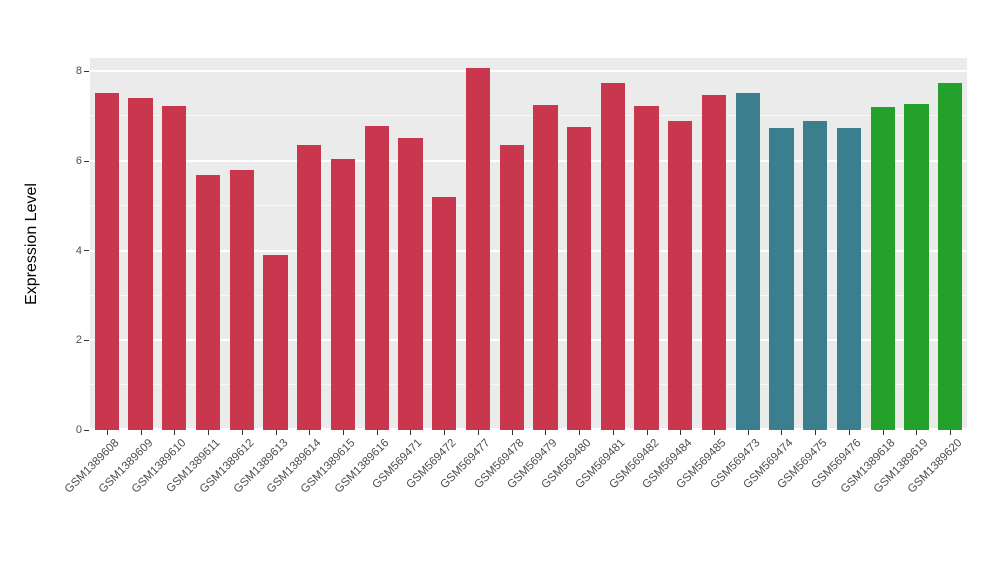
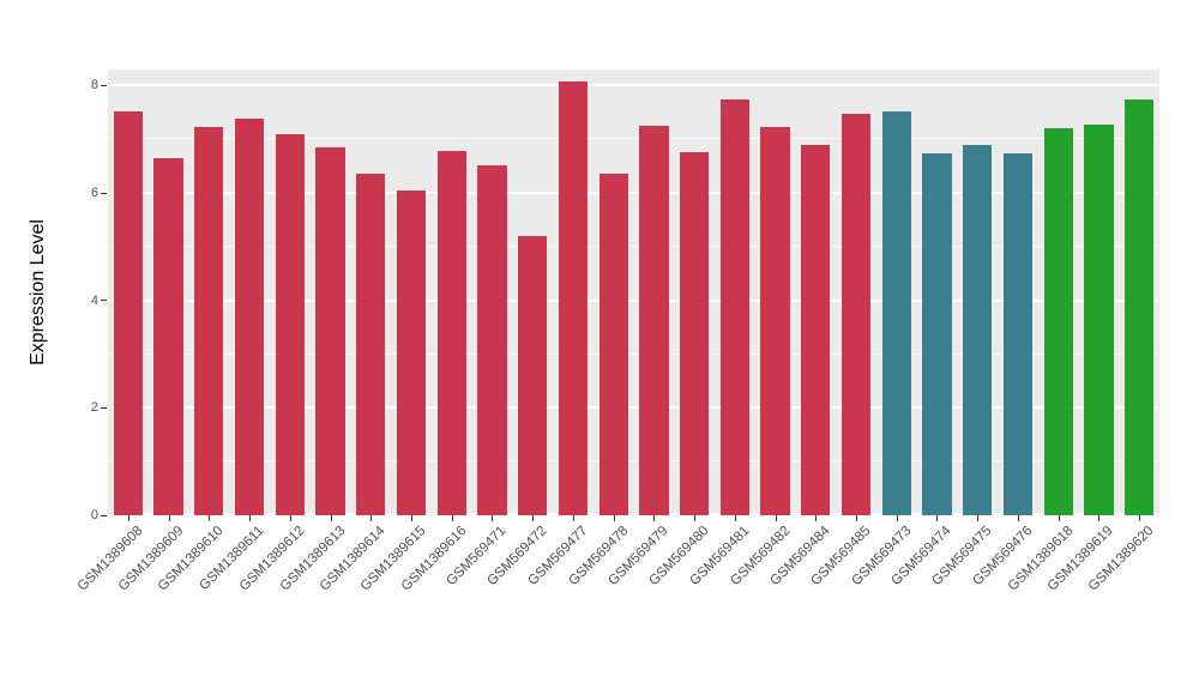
GSM1389609: 7.4 -> 6.7
GSM1389611: 5.7 -> 7.4
GSM1389612: 5.8 -> 7.1
GSM1389613: 3.9 -> 6.8
